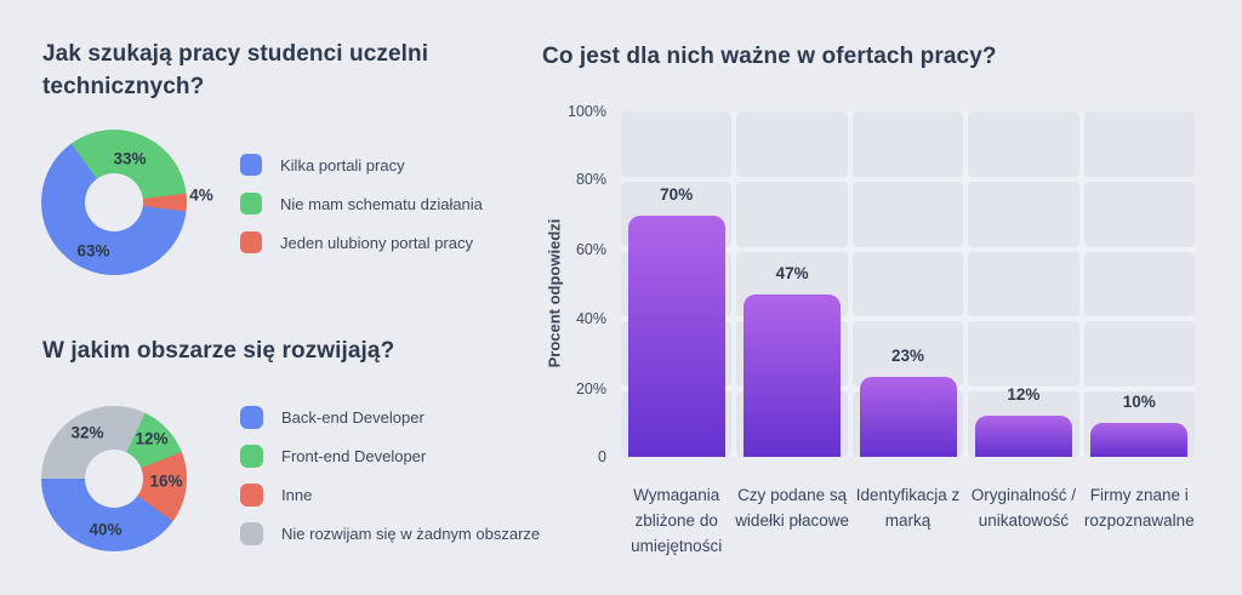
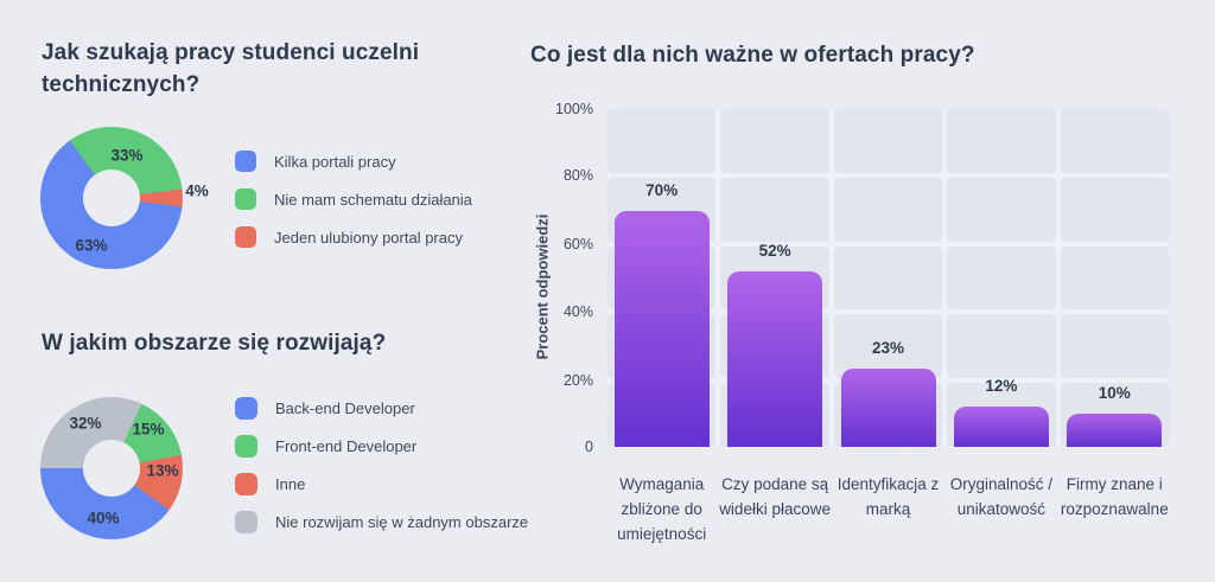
W jakim obszarze się rozwijają?/Front-end Developer: 12% -> 15%
W jakim obszarze się rozwijają?/Inne: 16% -> 13%
Co jest dla nich ważne w ofertach pracy?/Czy podane są widełki płacowe: 47% -> 52%
